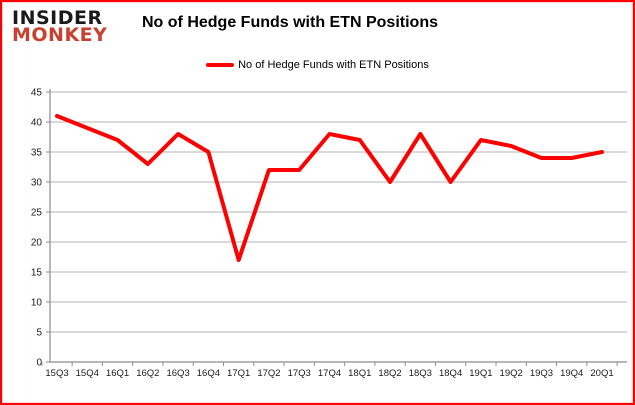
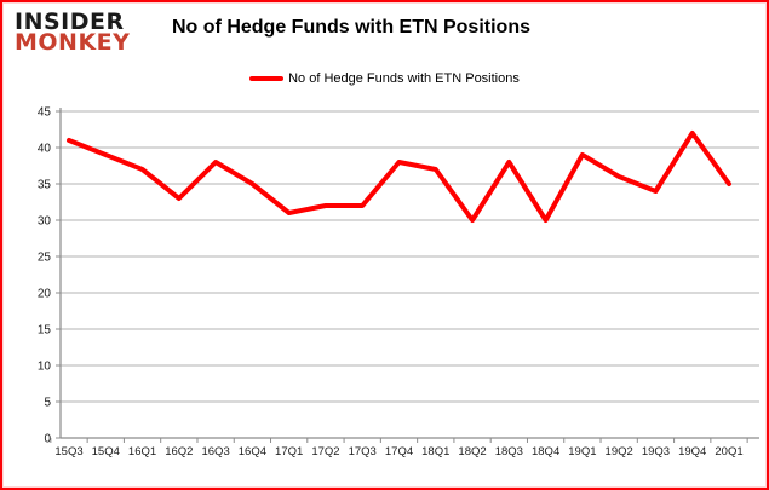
17Q1: 17 -> 31
19Q1: 37 -> 39
19Q4: 34 -> 42
